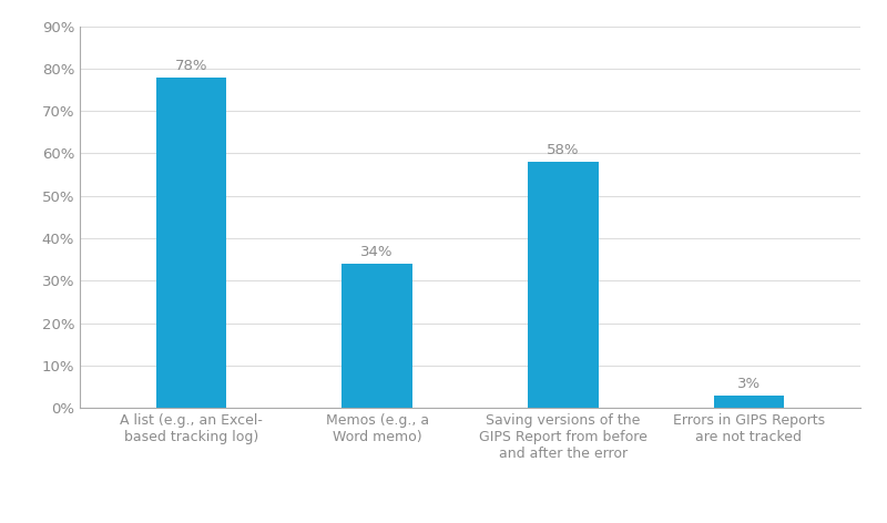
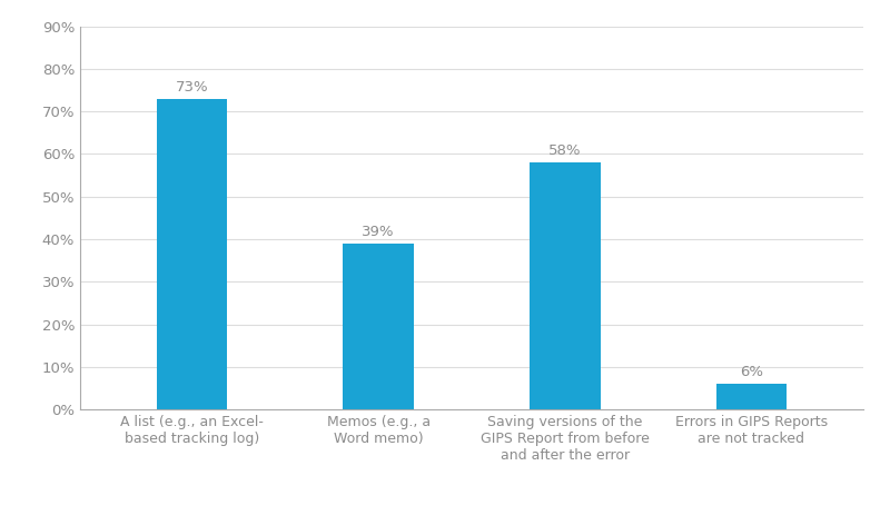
A list (e.g., an Excel- based tracking log): 78% -> 73%
Memos (e.g., a Word memo): 34% -> 39%
Errors in GIPS Reports are not tracked: 3% -> 6%
